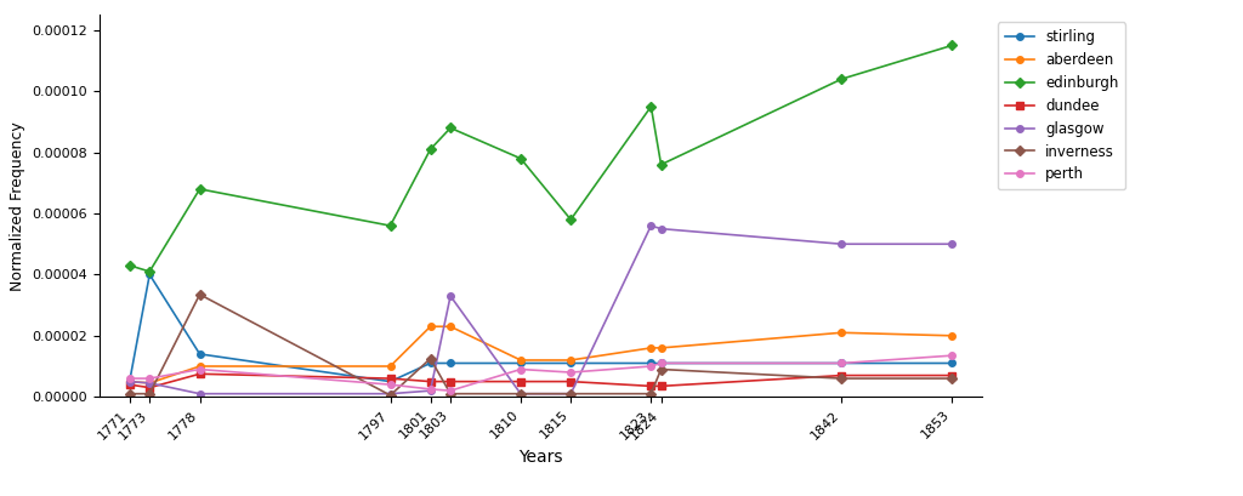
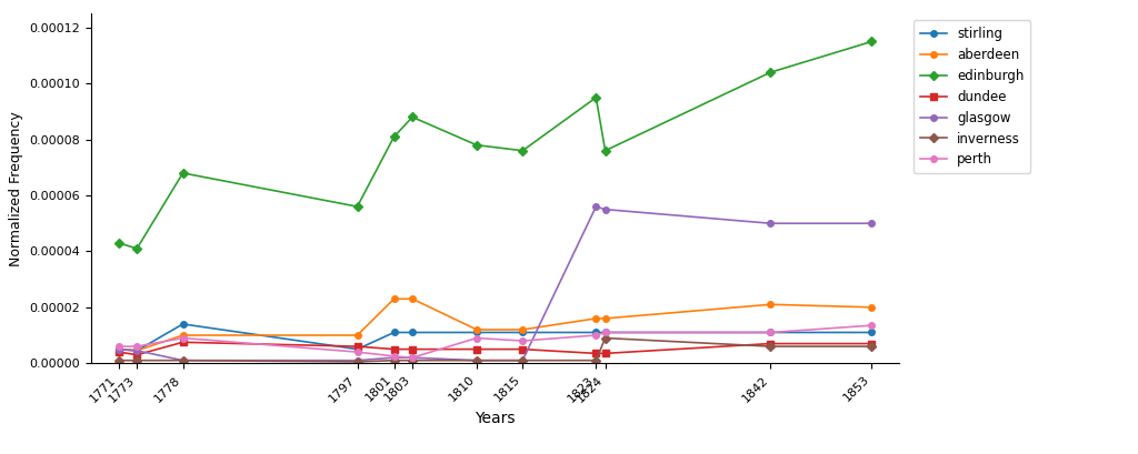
stirling/1773: 0.0000400 -> 0.0000045
inverness/1778: 0.0000335 -> 0.0000010
inverness/1801: 0.0000125 -> 0.0000010
glasgow/1803: 0.0000330 -> 0.0000020
edinburgh/1815: 0.0000580 -> 0.0000760
